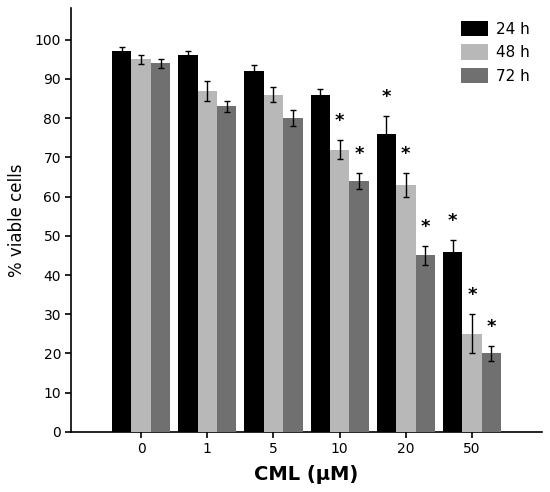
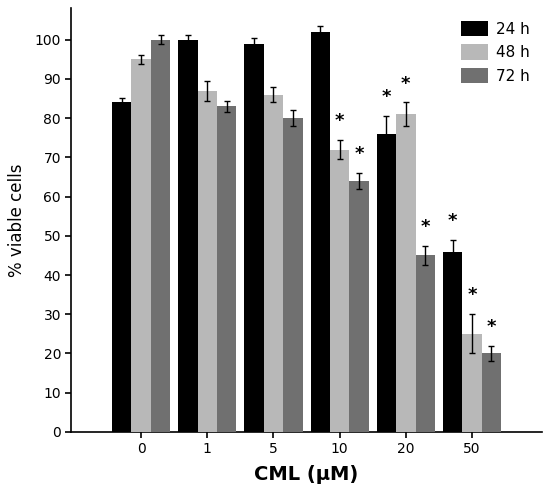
24 h/0: 97 -> 84
72 h/0: 94 -> 100
24 h/1: 96 -> 100
24 h/5: 92 -> 99
24 h/10: 86 -> 102
48 h/20: 63 -> 81
